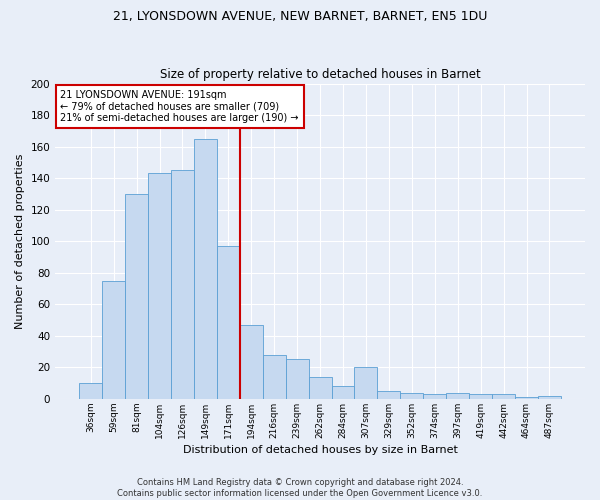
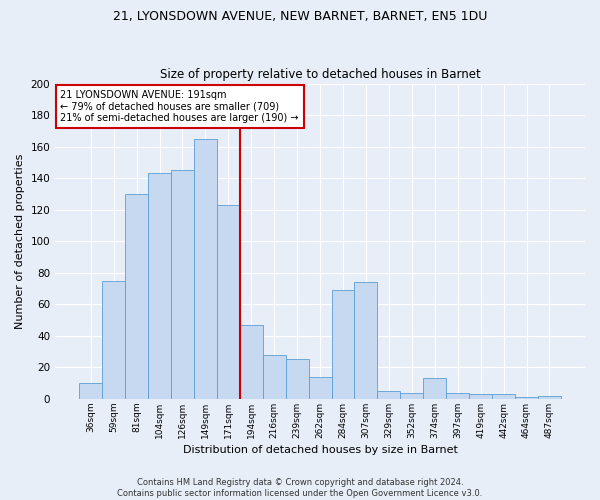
171sqm: 97 -> 123
284sqm: 8 -> 69
307sqm: 20 -> 74
374sqm: 3 -> 13
